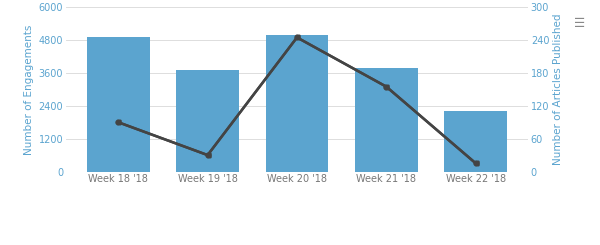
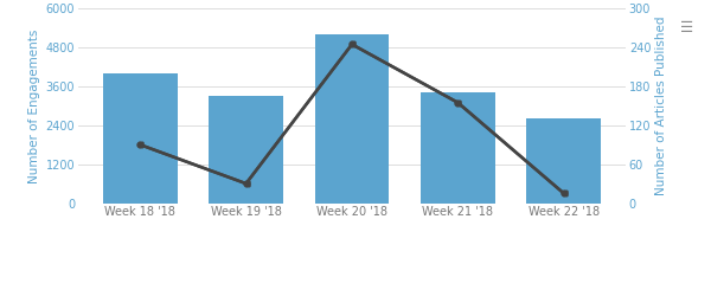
Number of Articles Published/Week 18 '18: 4900 -> 4000
Number of Articles Published/Week 19 '18: 3700 -> 3300
Number of Articles Published/Week 20 '18: 5000 -> 5200
Number of Articles Published/Week 21 '18: 3800 -> 3400
Number of Articles Published/Week 22 '18: 2200 -> 2600
